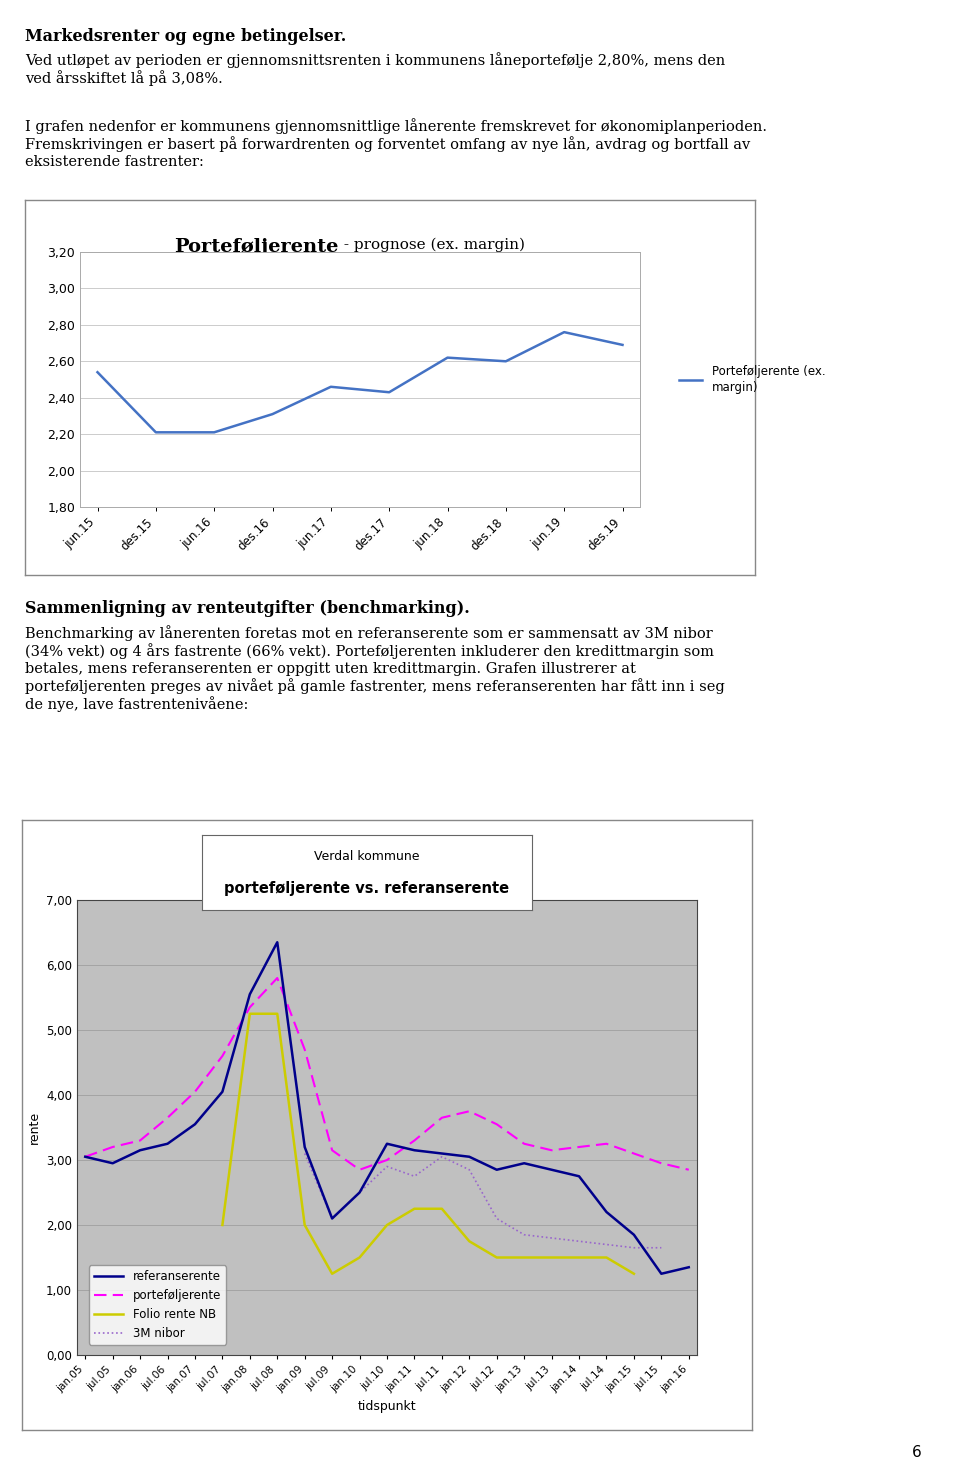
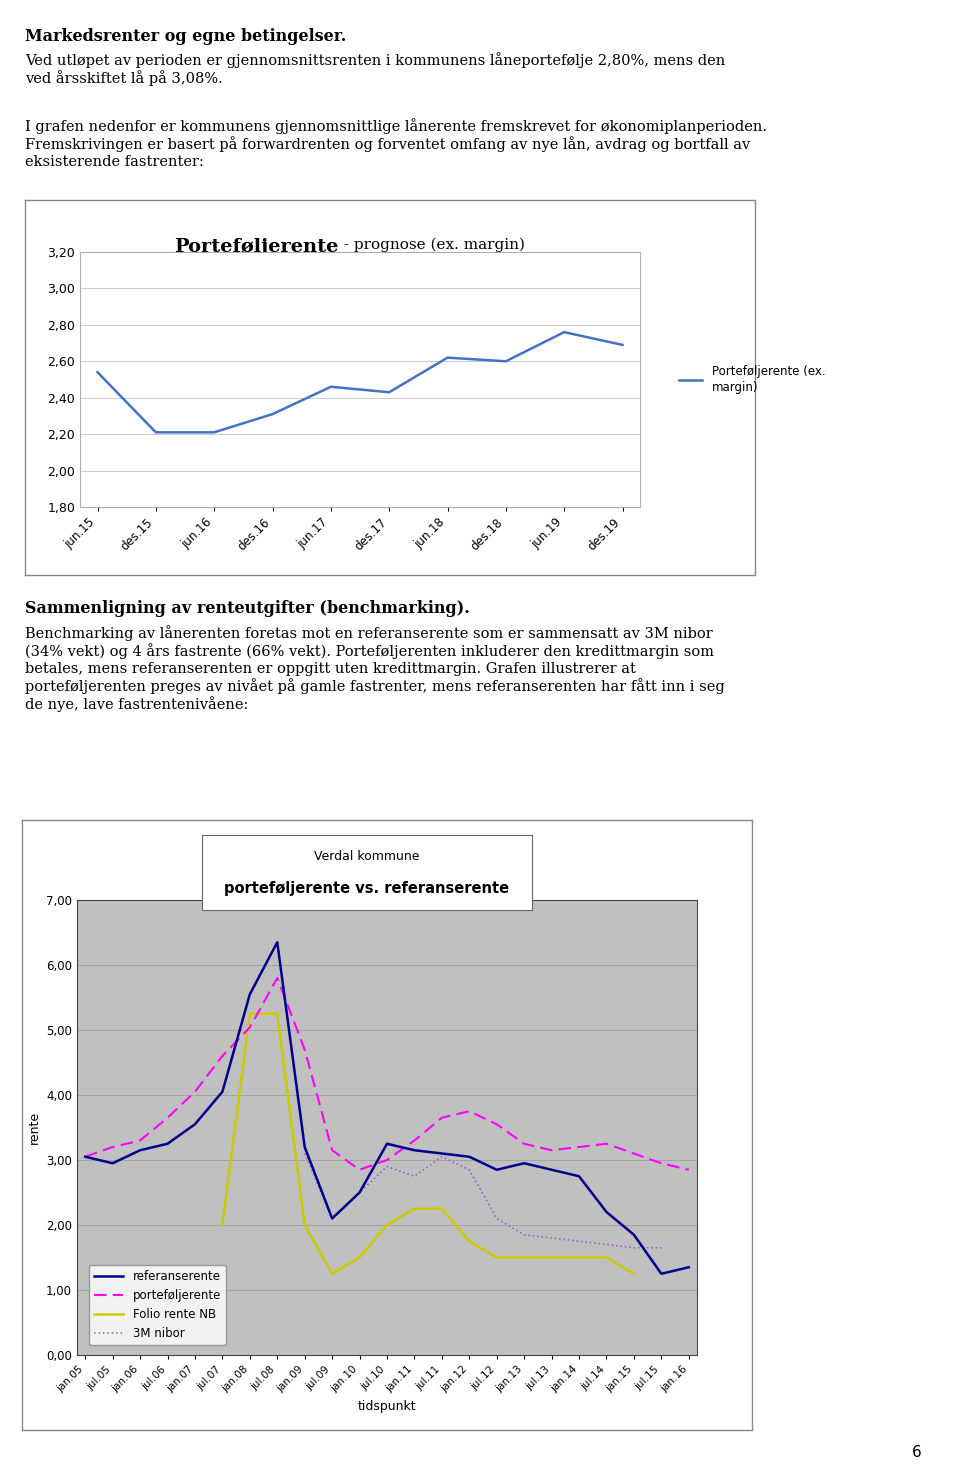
porteføljerente/jan.08: 5,35 -> 5,04
